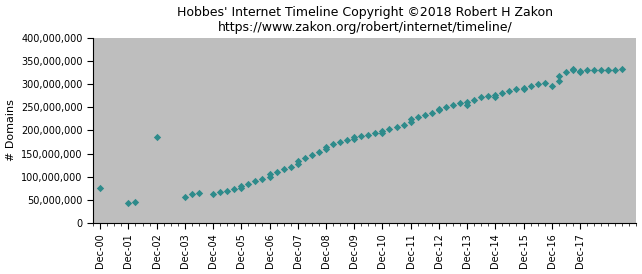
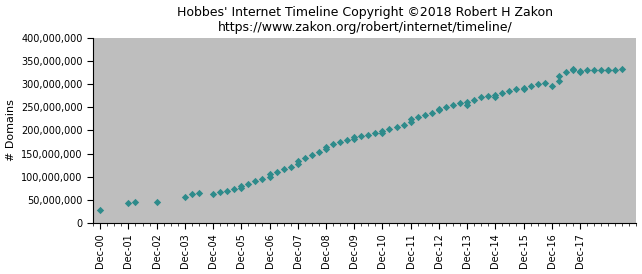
Dec-00: 75,000,000 -> 29,000,000
Dec-02: 185,000,000 -> 46,000,000
